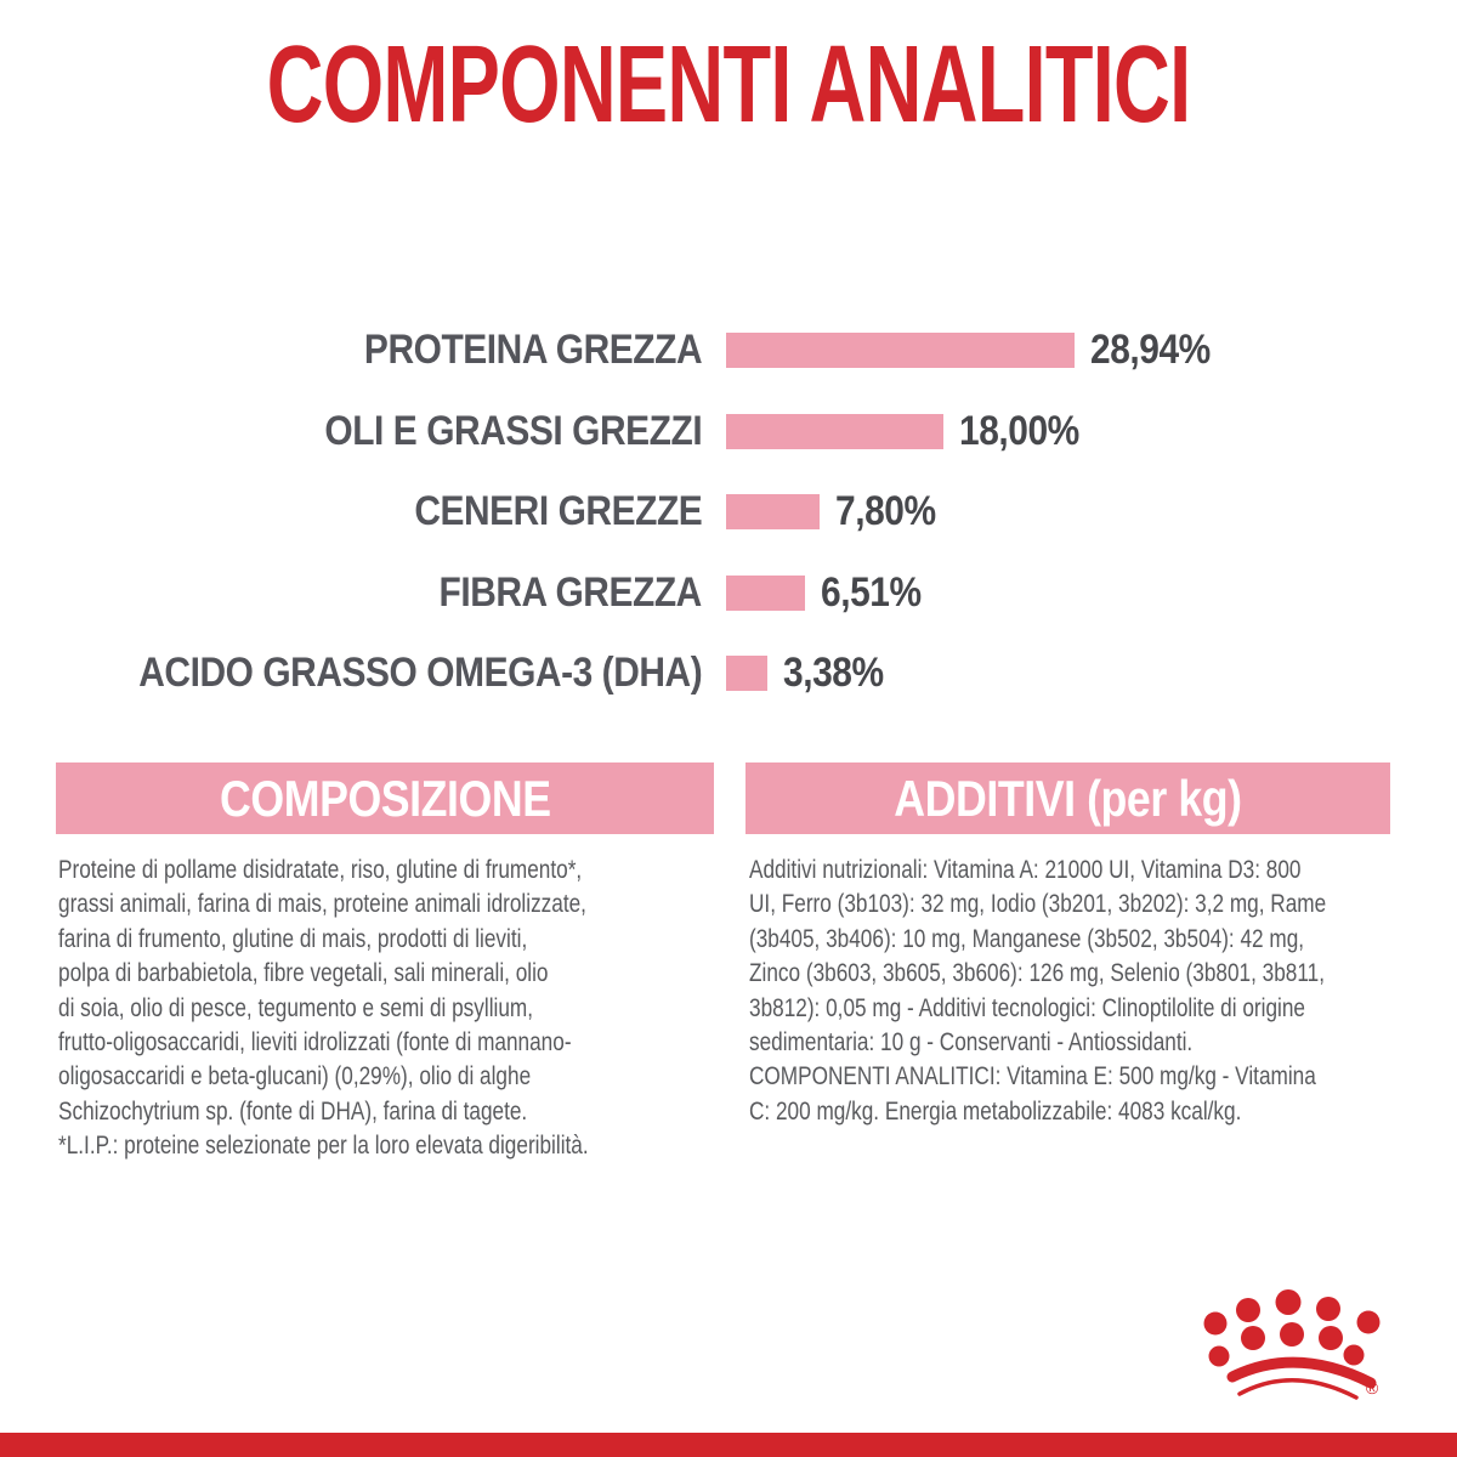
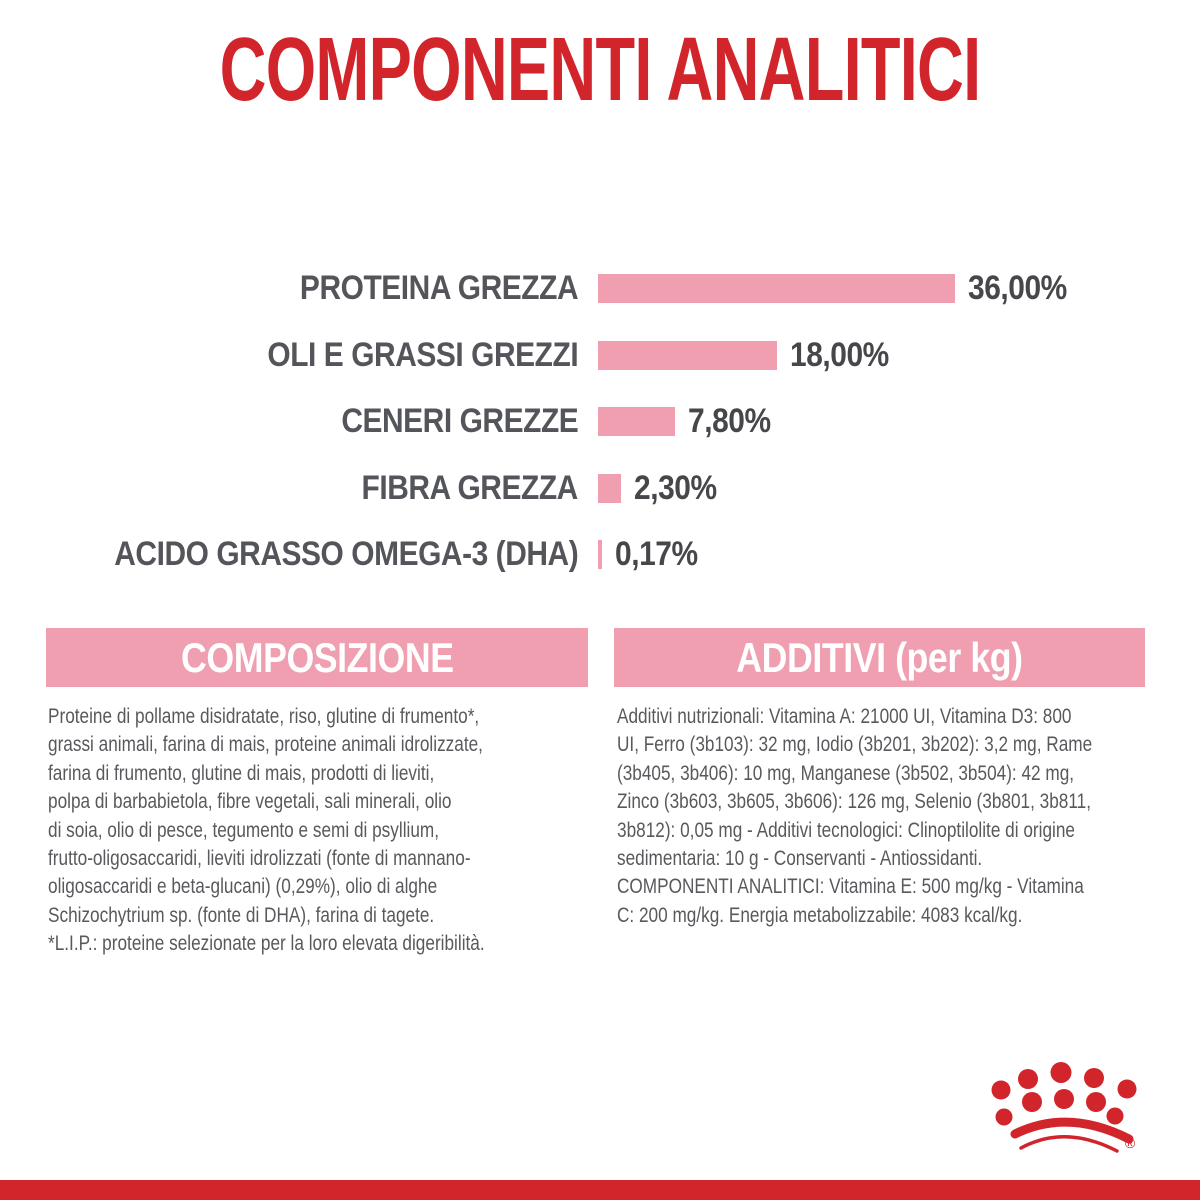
PROTEINA GREZZA: 28,94% -> 36,00%
FIBRA GREZZA: 6,51% -> 2,30%
ACIDO GRASSO OMEGA-3 (DHA): 3,38% -> 0,17%
